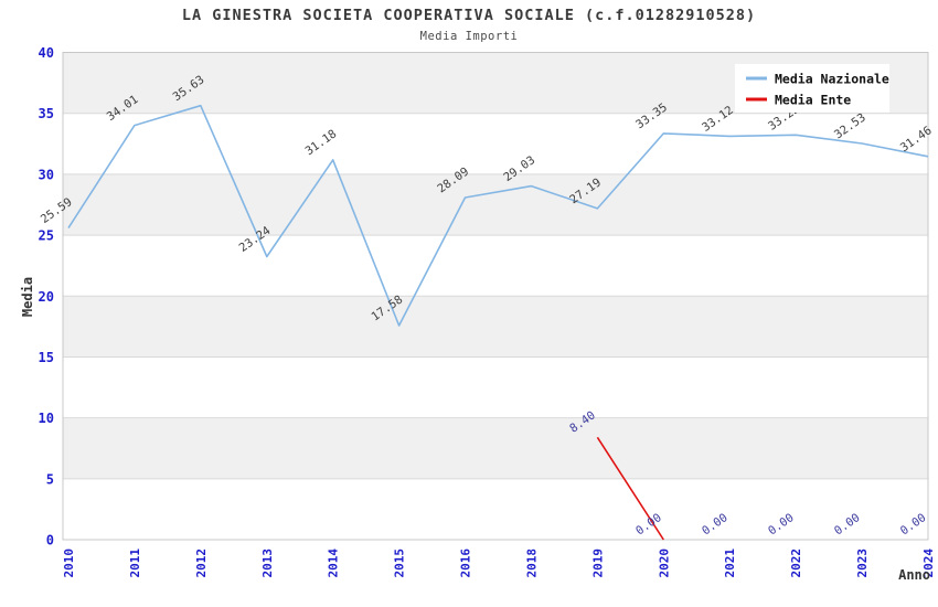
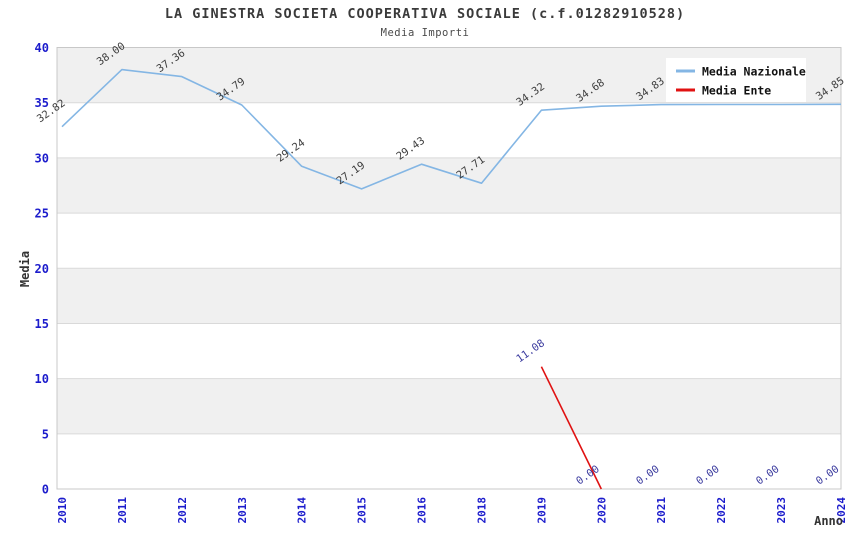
Media Nazionale/2010: 25.59 -> 32.82
Media Nazionale/2011: 34.01 -> 38.00
Media Nazionale/2012: 35.63 -> 37.36
Media Nazionale/2013: 23.24 -> 34.79
Media Nazionale/2014: 31.18 -> 29.24
Media Nazionale/2015: 17.58 -> 27.19
Media Nazionale/2016: 28.09 -> 29.43
Media Nazionale/2018: 29.03 -> 27.71
Media Nazionale/2019: 27.19 -> 34.32
Media Ente/2019: 8.40 -> 11.08
Media Nazionale/2020: 33.35 -> 34.68
Media Nazionale/2021: 33.12 -> 34.83
Media Nazionale/2022: 33.22 -> 34.84
Media Nazionale/2023: 32.53 -> 34.84
Media Nazionale/2024: 31.46 -> 34.85
